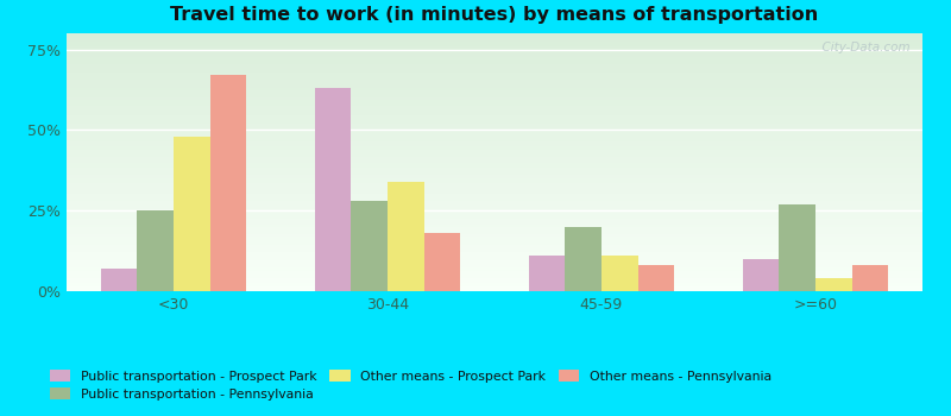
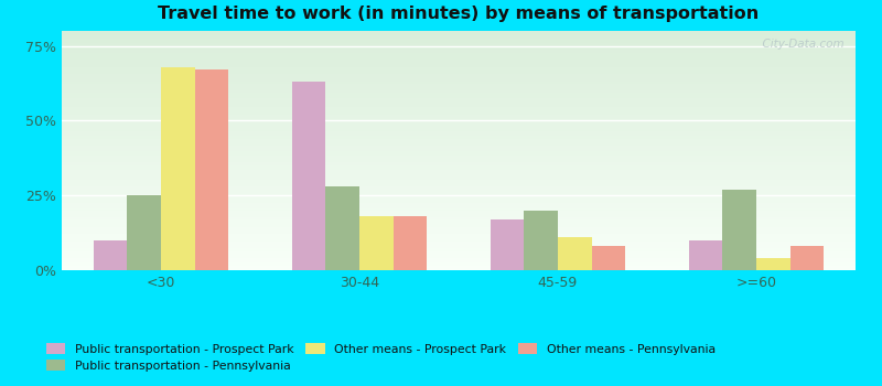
Public transportation - Prospect Park/<30: 7% -> 10%
Other means - Prospect Park/<30: 48% -> 68%
Other means - Prospect Park/30-44: 34% -> 18%
Public transportation - Prospect Park/45-59: 11% -> 17%
